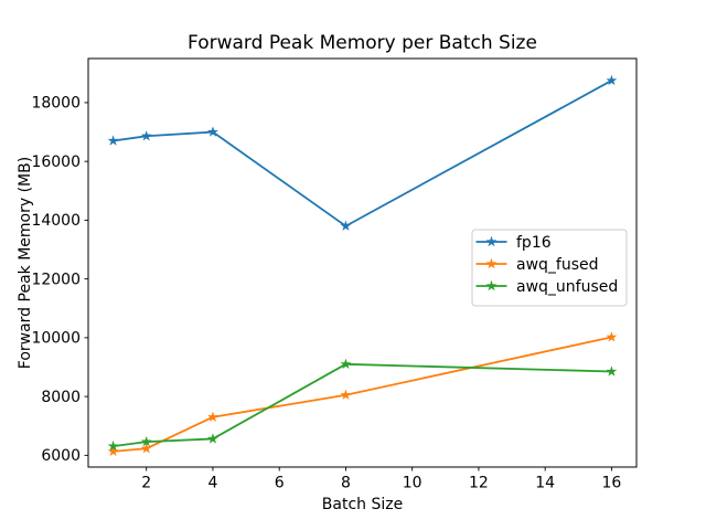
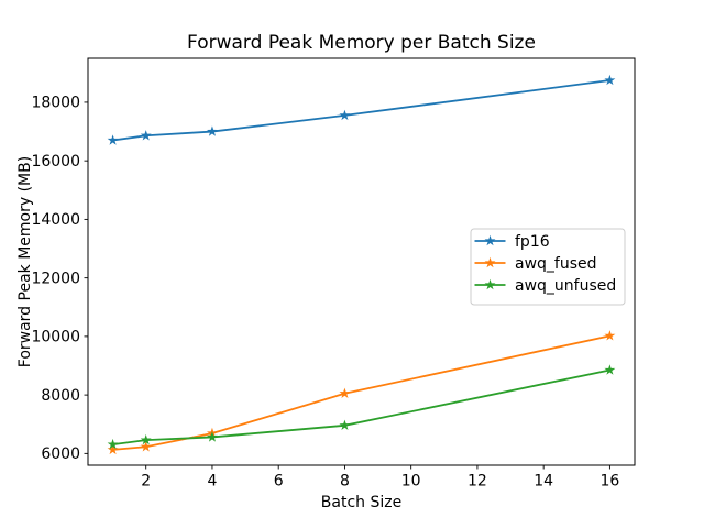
awq_fused/4: 7300 -> 6700
fp16/8: 13800 -> 17600
awq_unfused/8: 9100 -> 7000
